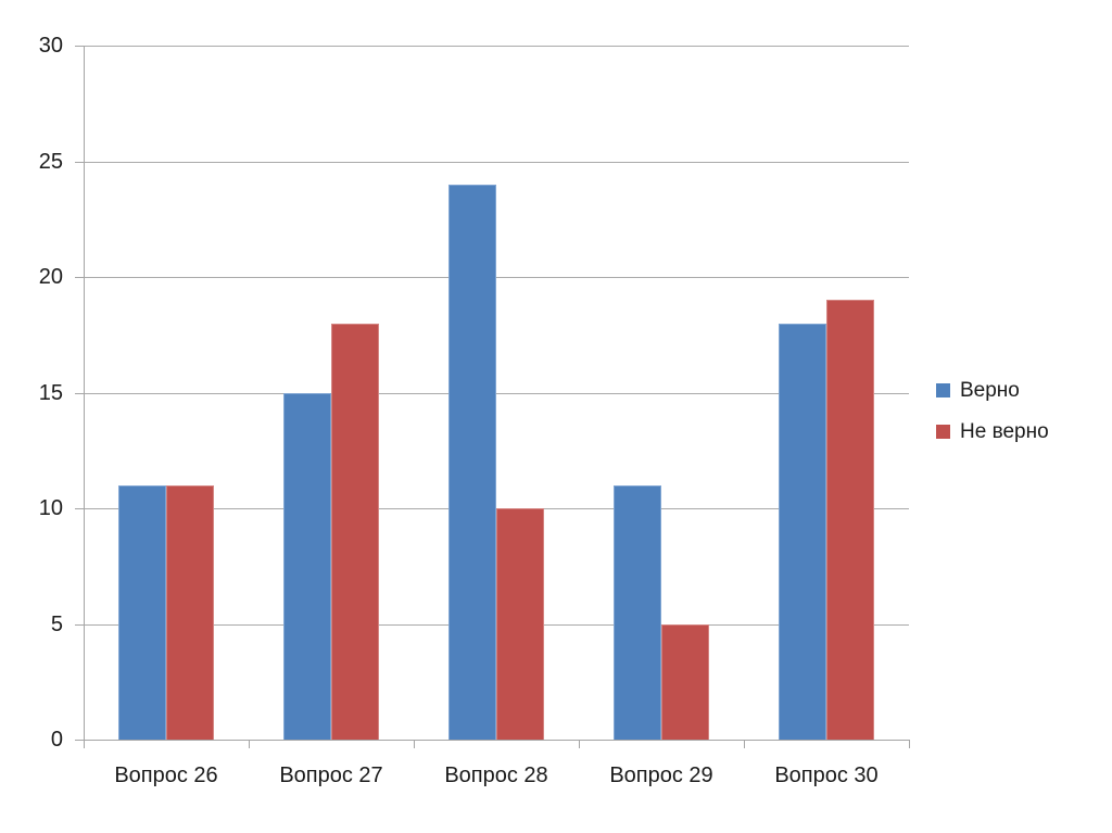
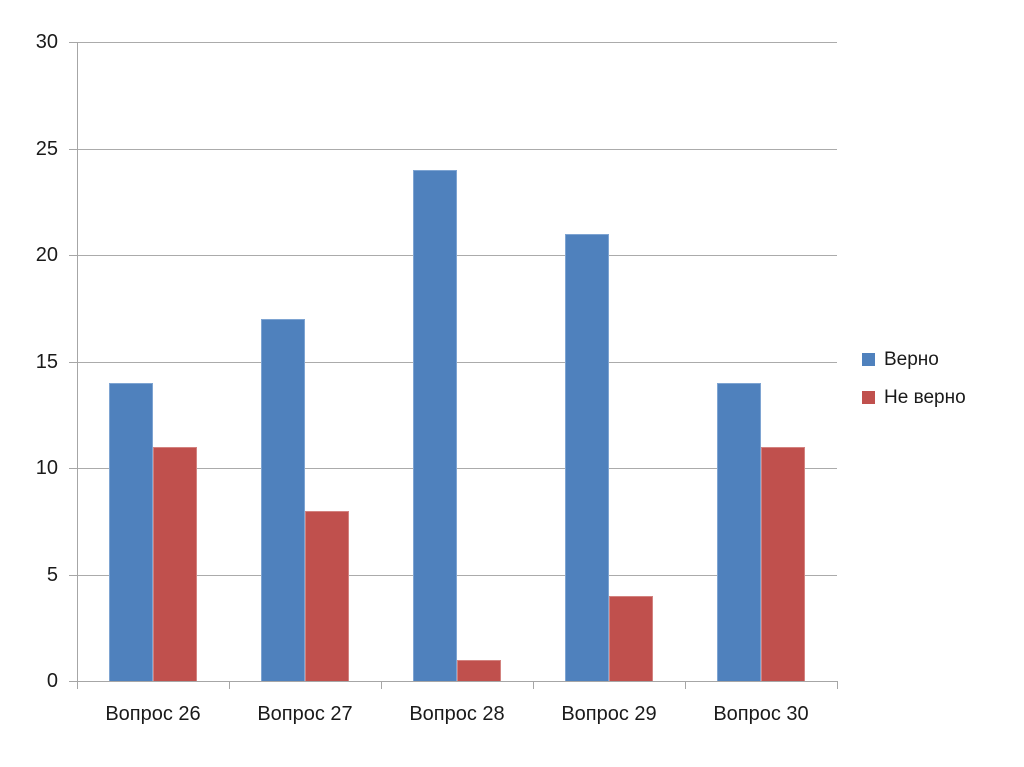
Верно/Вопрос 26: 11 -> 14
Верно/Вопрос 27: 15 -> 17
Не верно/Вопрос 27: 18 -> 8
Не верно/Вопрос 28: 10 -> 1
Верно/Вопрос 29: 11 -> 21
Не верно/Вопрос 29: 5 -> 4
Верно/Вопрос 30: 18 -> 14
Не верно/Вопрос 30: 19 -> 11
